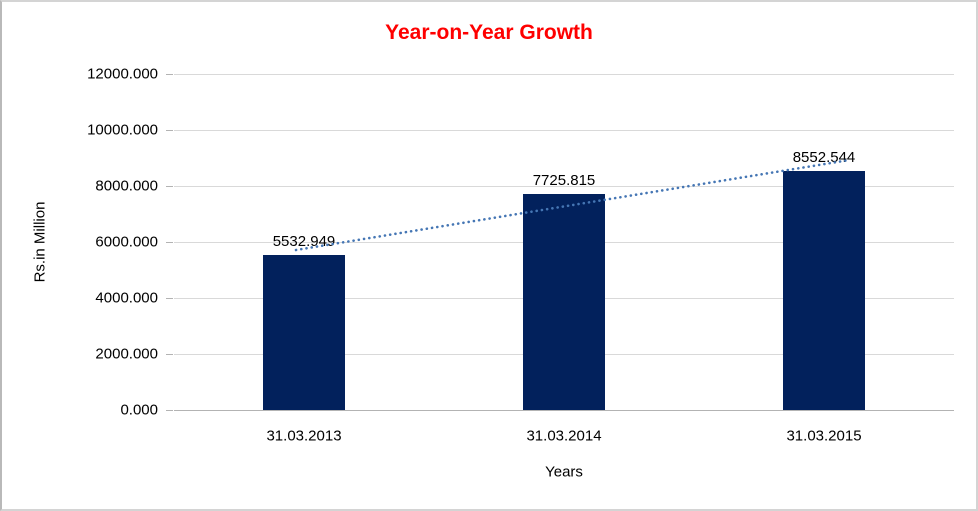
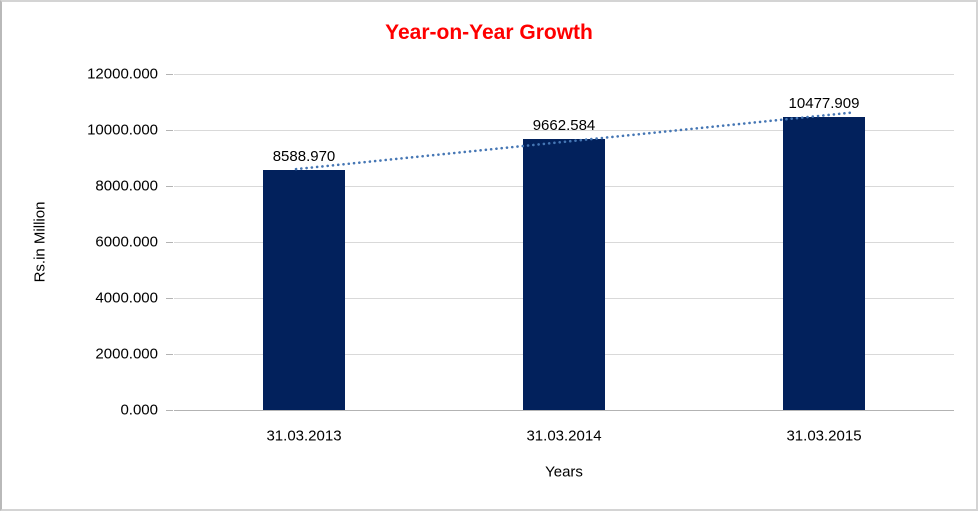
31.03.2013: 5532.949 -> 8588.970
31.03.2014: 7725.815 -> 9662.584
31.03.2015: 8552.544 -> 10477.909
